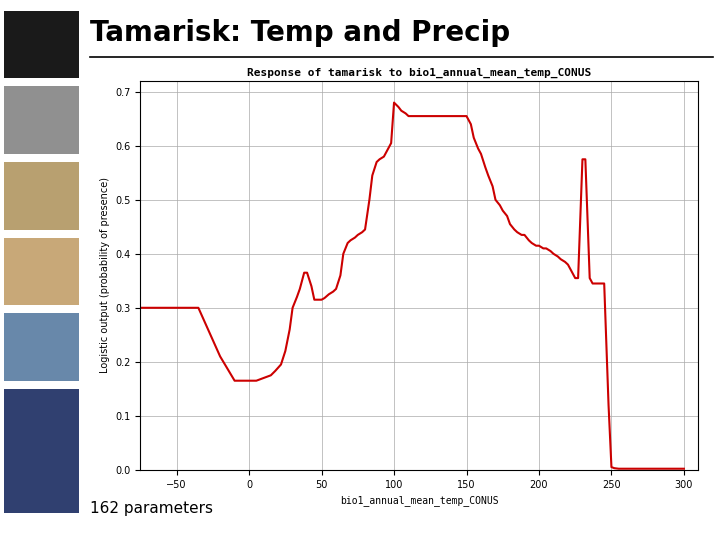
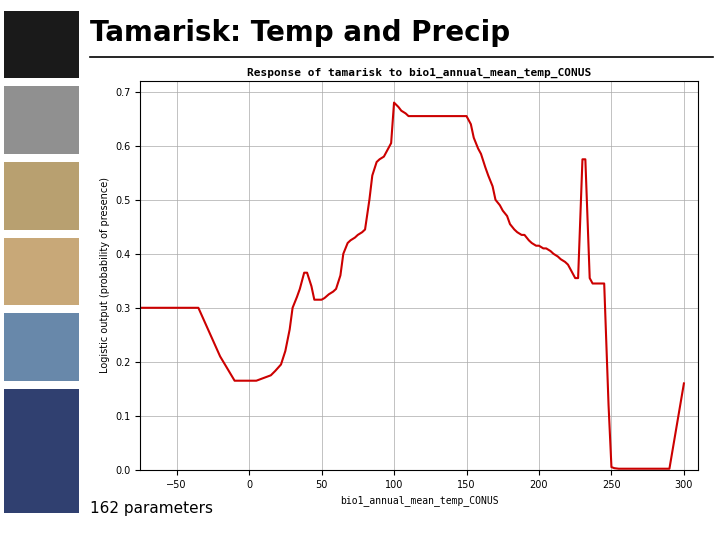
300: 0.002 -> 0.160
